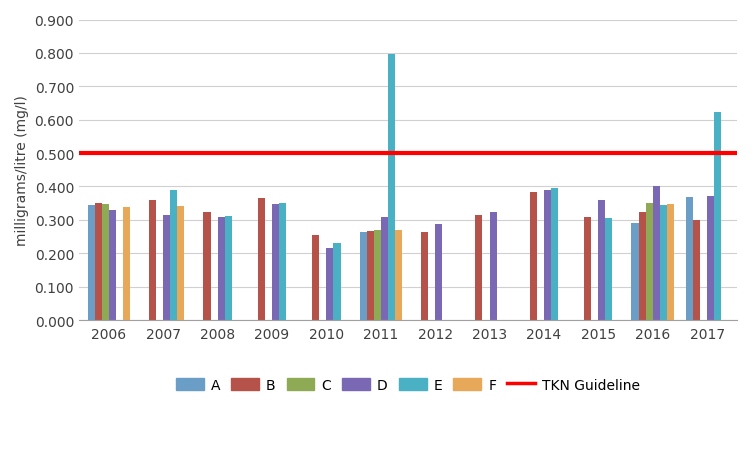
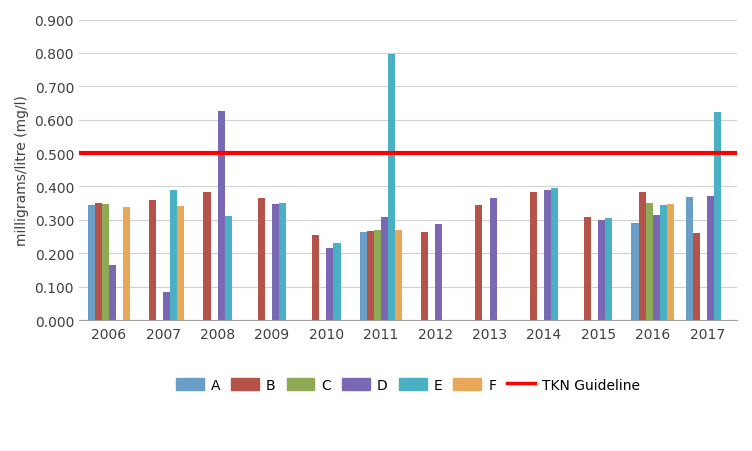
D/2006: 0.330 -> 0.165
D/2007: 0.315 -> 0.085
B/2008: 0.325 -> 0.385
D/2008: 0.310 -> 0.625
B/2013: 0.315 -> 0.345
D/2013: 0.325 -> 0.365
D/2015: 0.360 -> 0.300
B/2016: 0.325 -> 0.385
D/2016: 0.400 -> 0.315
B/2017: 0.300 -> 0.260
